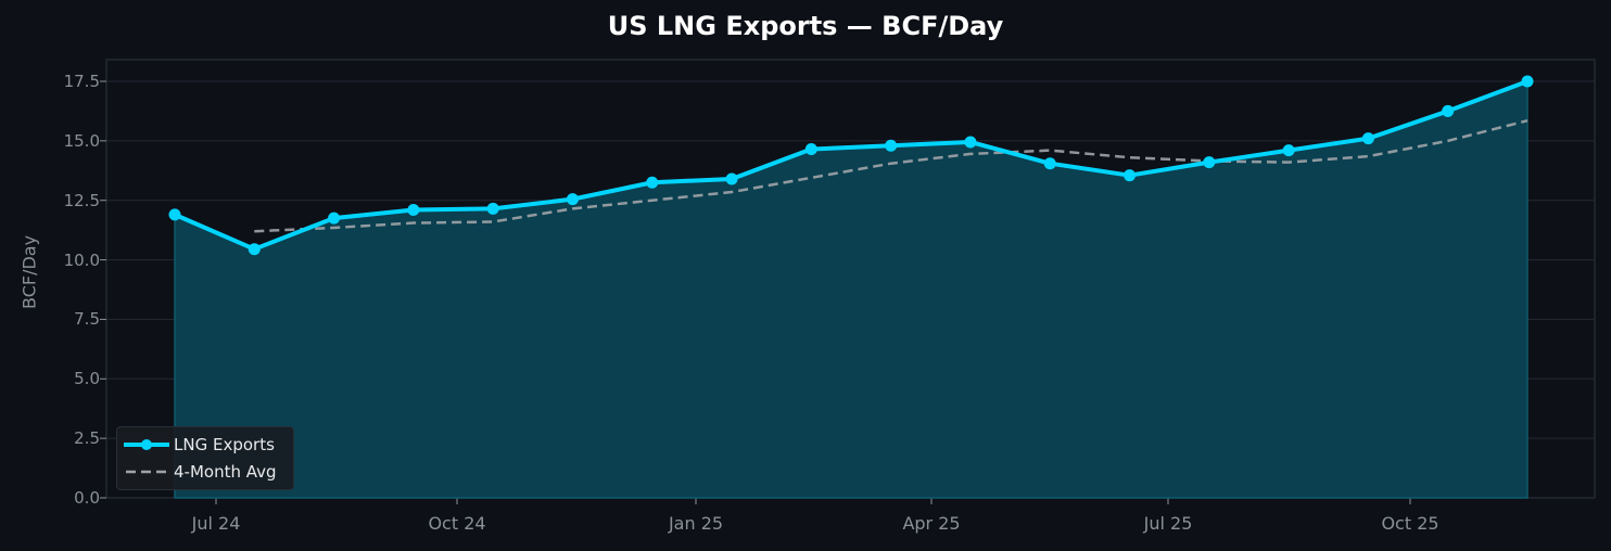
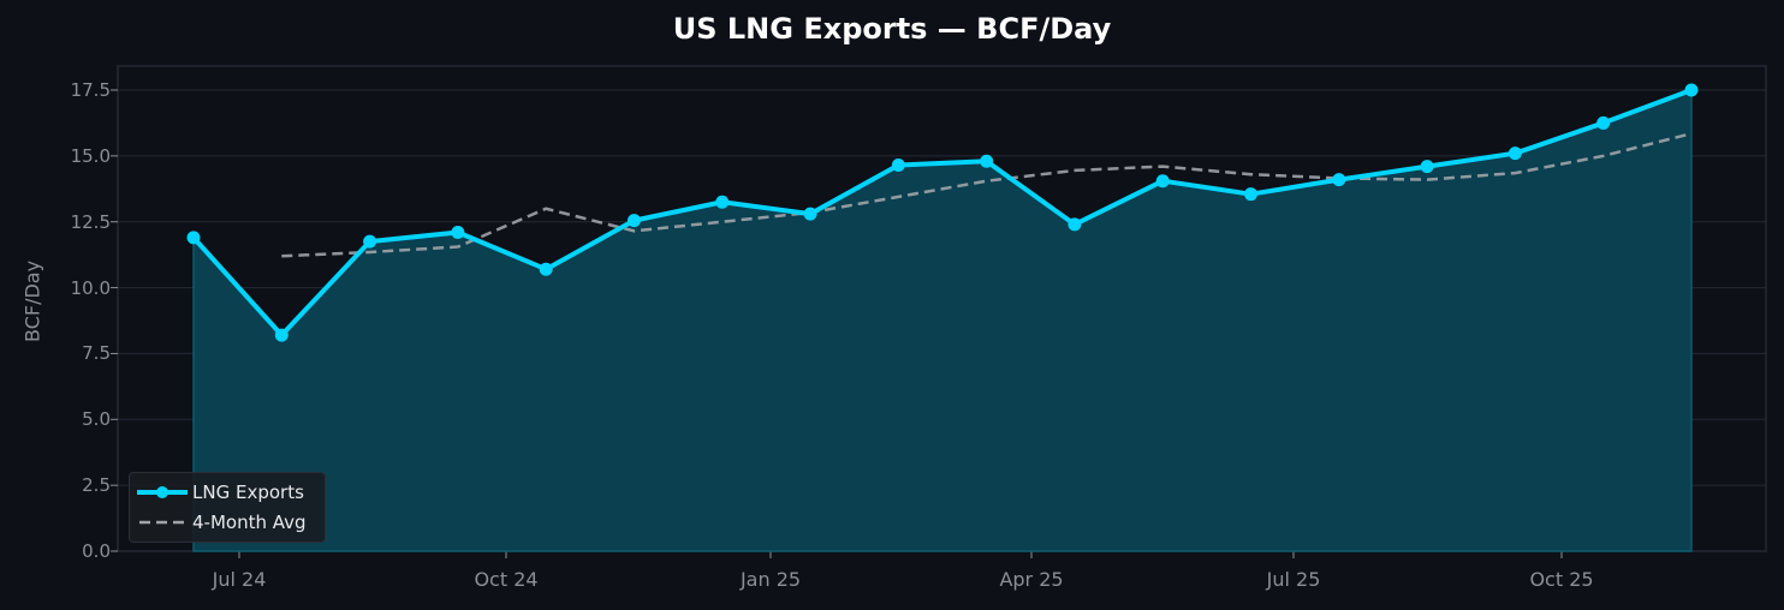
LNG Exports/Jul 24: 10.4 -> 8.2
LNG Exports/Oct 24: 12.2 -> 10.7
4-Month Avg/Oct 24: 11.6 -> 13.0
LNG Exports/Jan 25: 13.4 -> 12.8
LNG Exports/Apr 25: 14.9 -> 12.4
